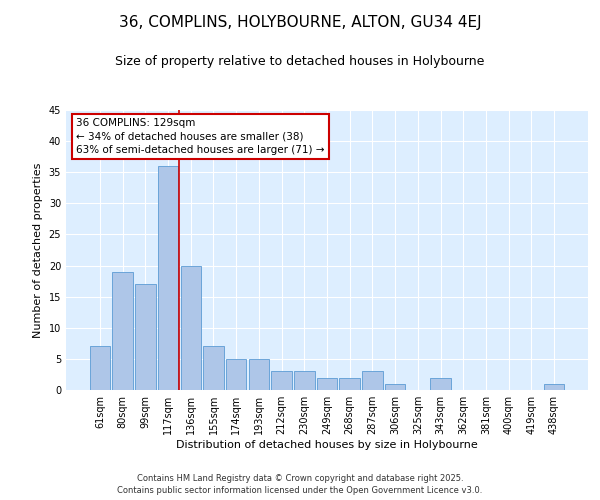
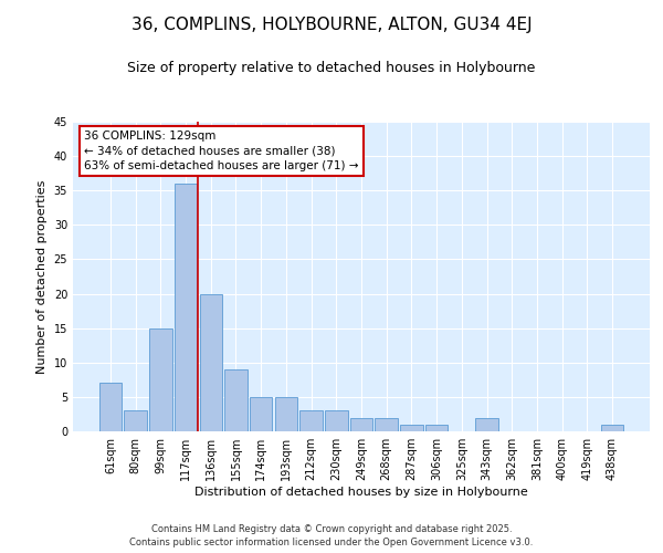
80sqm: 19 -> 3
99sqm: 17 -> 15
155sqm: 7 -> 9
287sqm: 3 -> 1
